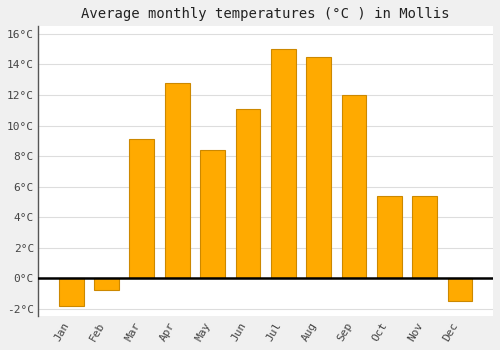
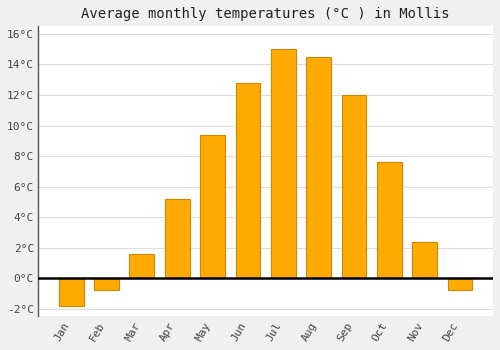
Mar: 9.1°C -> 1.6°C
Apr: 12.8°C -> 5.2°C
May: 8.4°C -> 9.4°C
Jun: 11.1°C -> 12.8°C
Oct: 5.4°C -> 7.6°C
Nov: 5.4°C -> 2.4°C
Dec: -1.5°C -> -0.8°C
